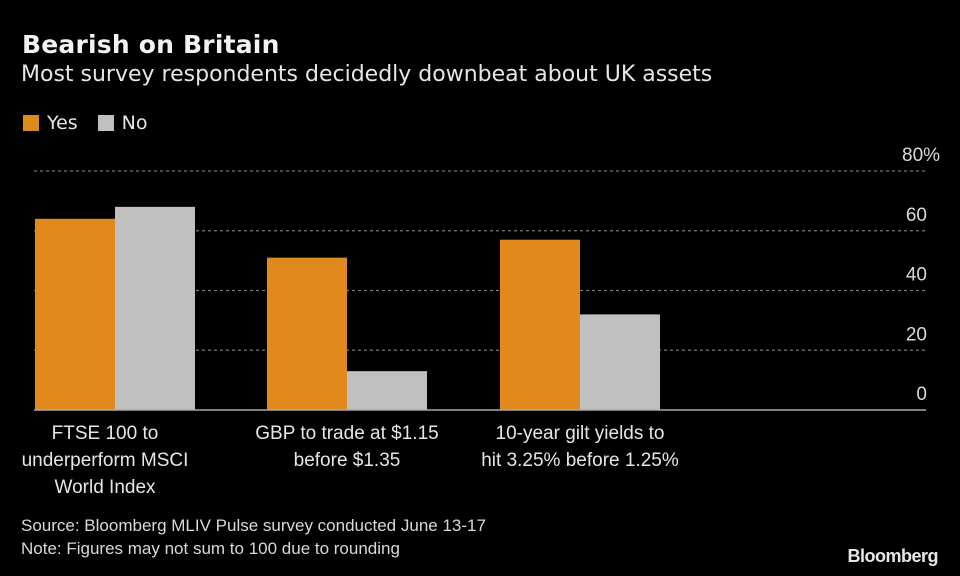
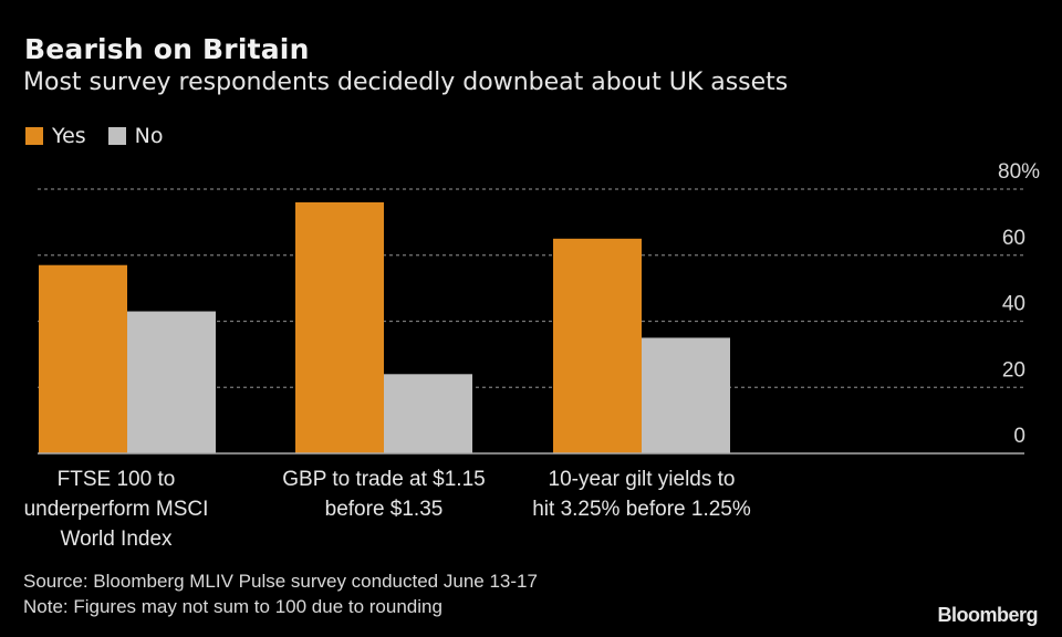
Yes/FTSE 100 to underperform MSCI World Index: 64 -> 57
No/FTSE 100 to underperform MSCI World Index: 68 -> 43
Yes/GBP to trade at $1.15 before $1.35: 51 -> 76
No/GBP to trade at $1.15 before $1.35: 13 -> 24
Yes/10-year gilt yields to hit 3.25% before 1.25%: 57 -> 65
No/10-year gilt yields to hit 3.25% before 1.25%: 32 -> 35
